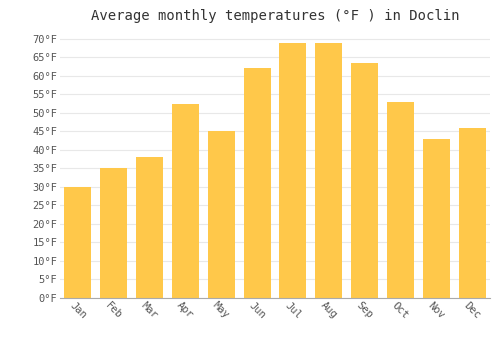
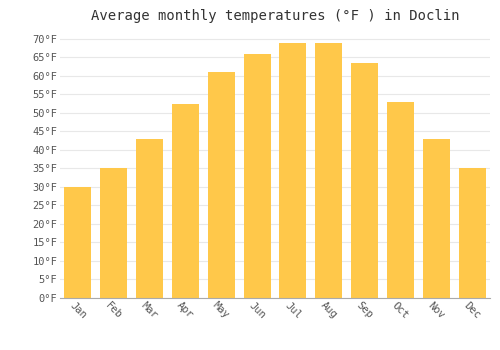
Mar: 38.0°F -> 43.0°F
May: 45.0°F -> 61.0°F
Jun: 62.0°F -> 66.0°F
Dec: 46.0°F -> 35.0°F
